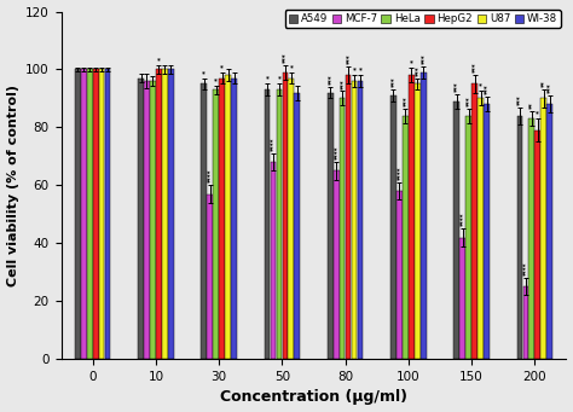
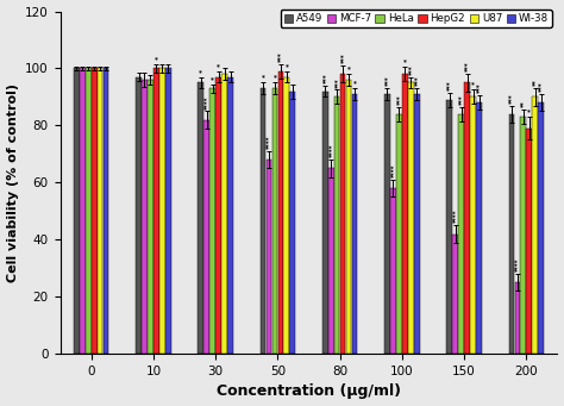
MCF-7/30: 57 -> 82
WI-38/80: 96 -> 91
WI-38/100: 99 -> 91
